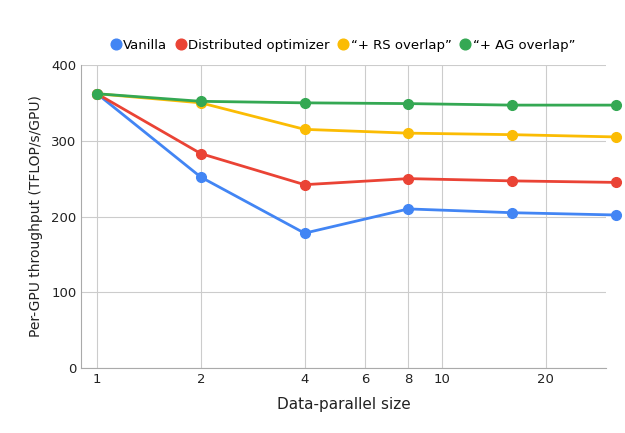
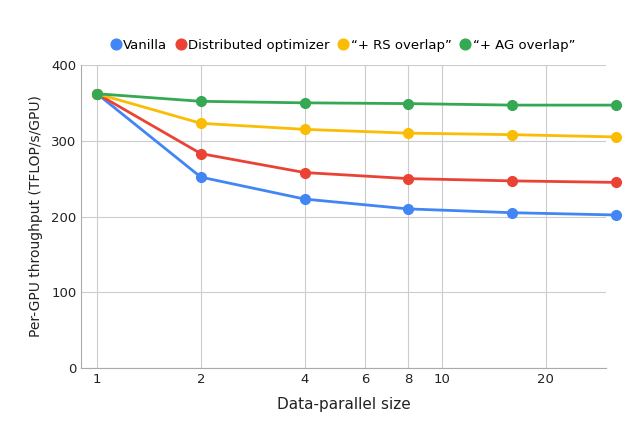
“+ RS overlap”/2: 350 -> 323
Vanilla/4: 178 -> 223
Distributed optimizer/4: 242 -> 258
